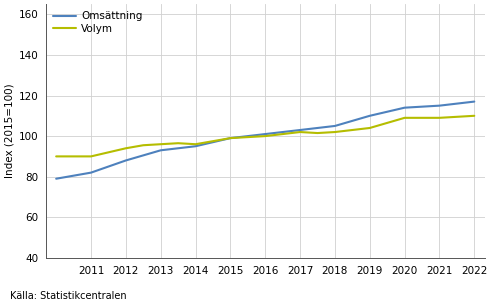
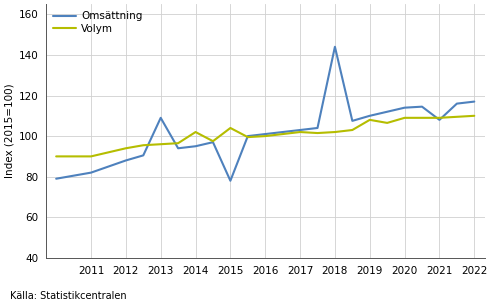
Omsättning/2013: 93.0 -> 109.0
Volym/2014: 96.0 -> 102.0
Omsättning/2015: 99.0 -> 78.0
Volym/2015: 99.0 -> 104.0
Omsättning/2018: 105.0 -> 144.0
Volym/2019: 104.0 -> 108.0
Omsättning/2021: 115.0 -> 108.0
